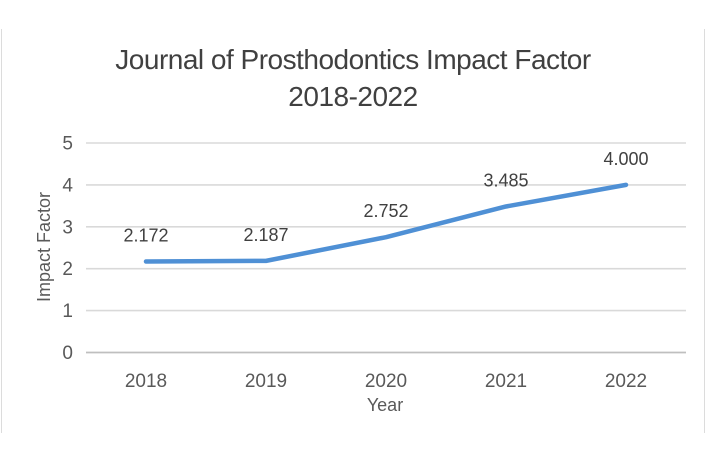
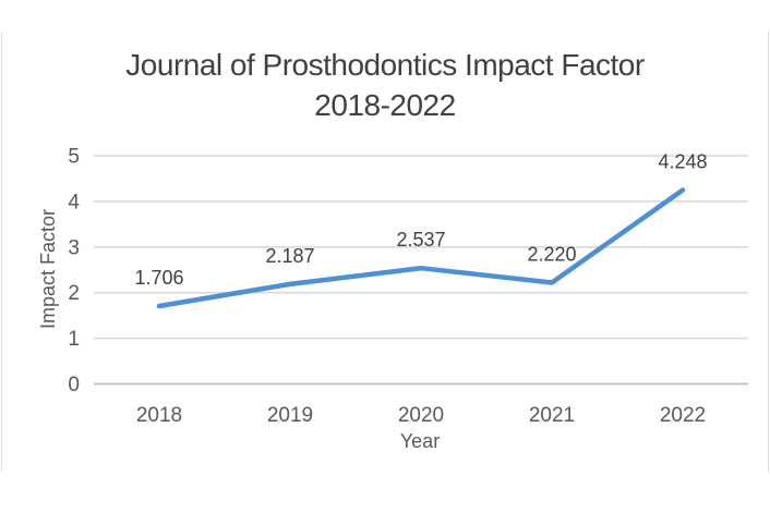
2018: 2.172 -> 1.706
2020: 2.752 -> 2.537
2021: 3.485 -> 2.220
2022: 4.000 -> 4.248
